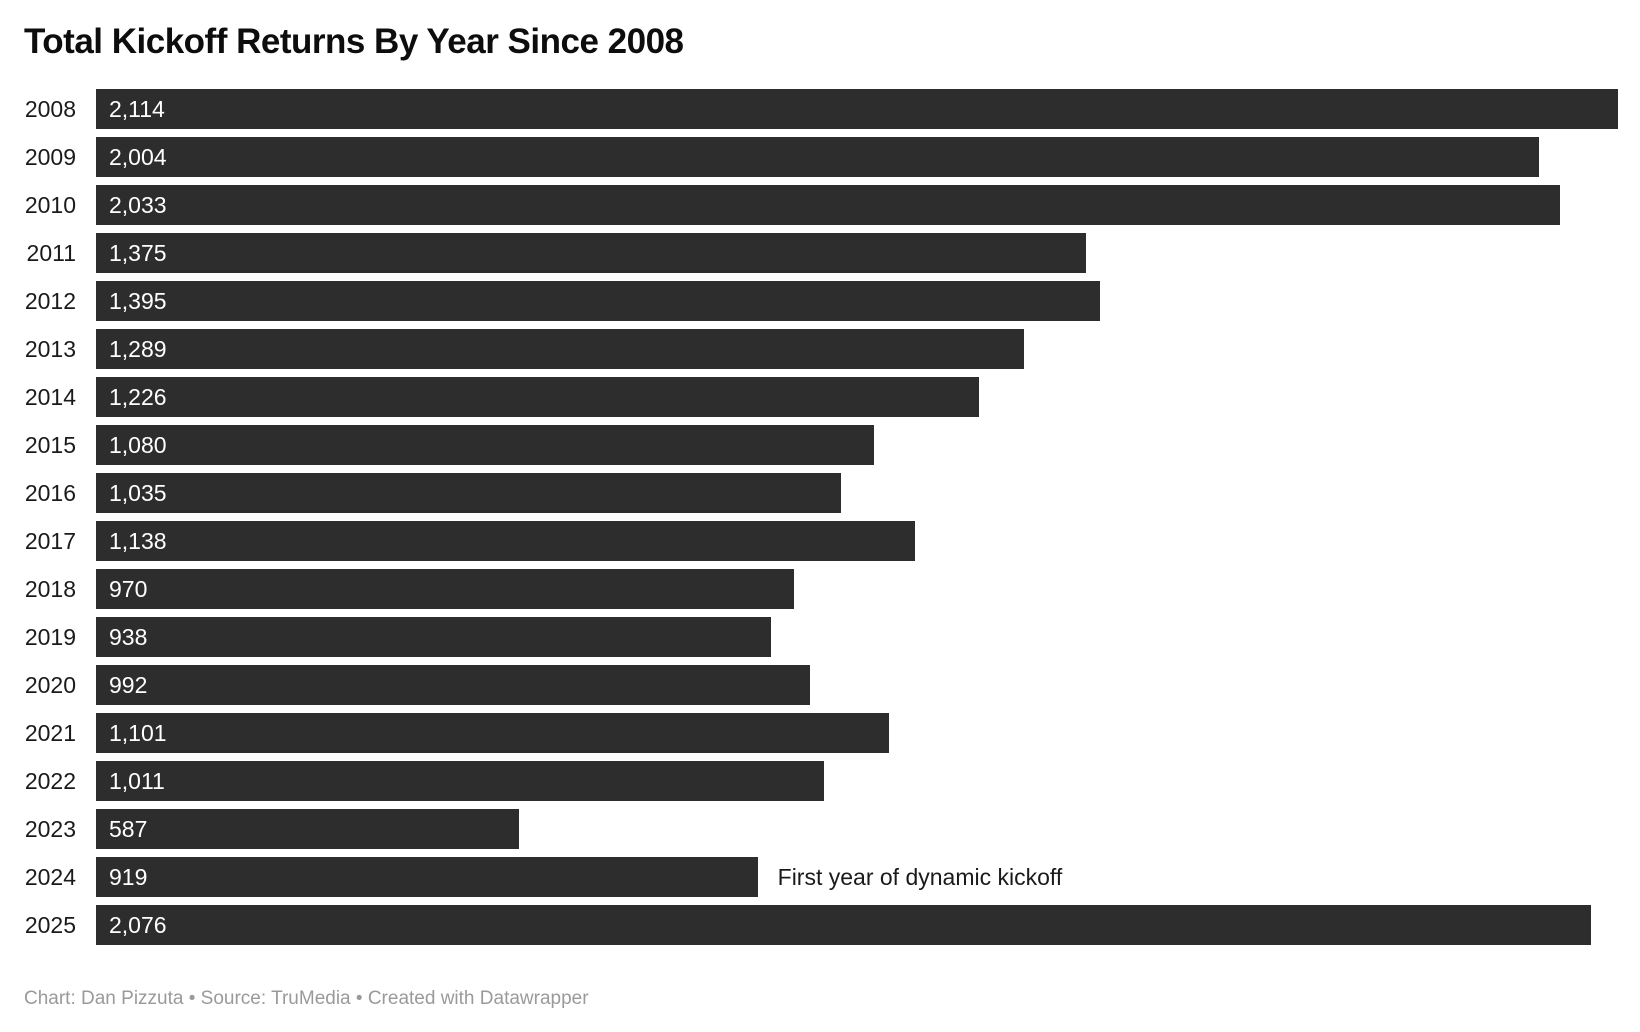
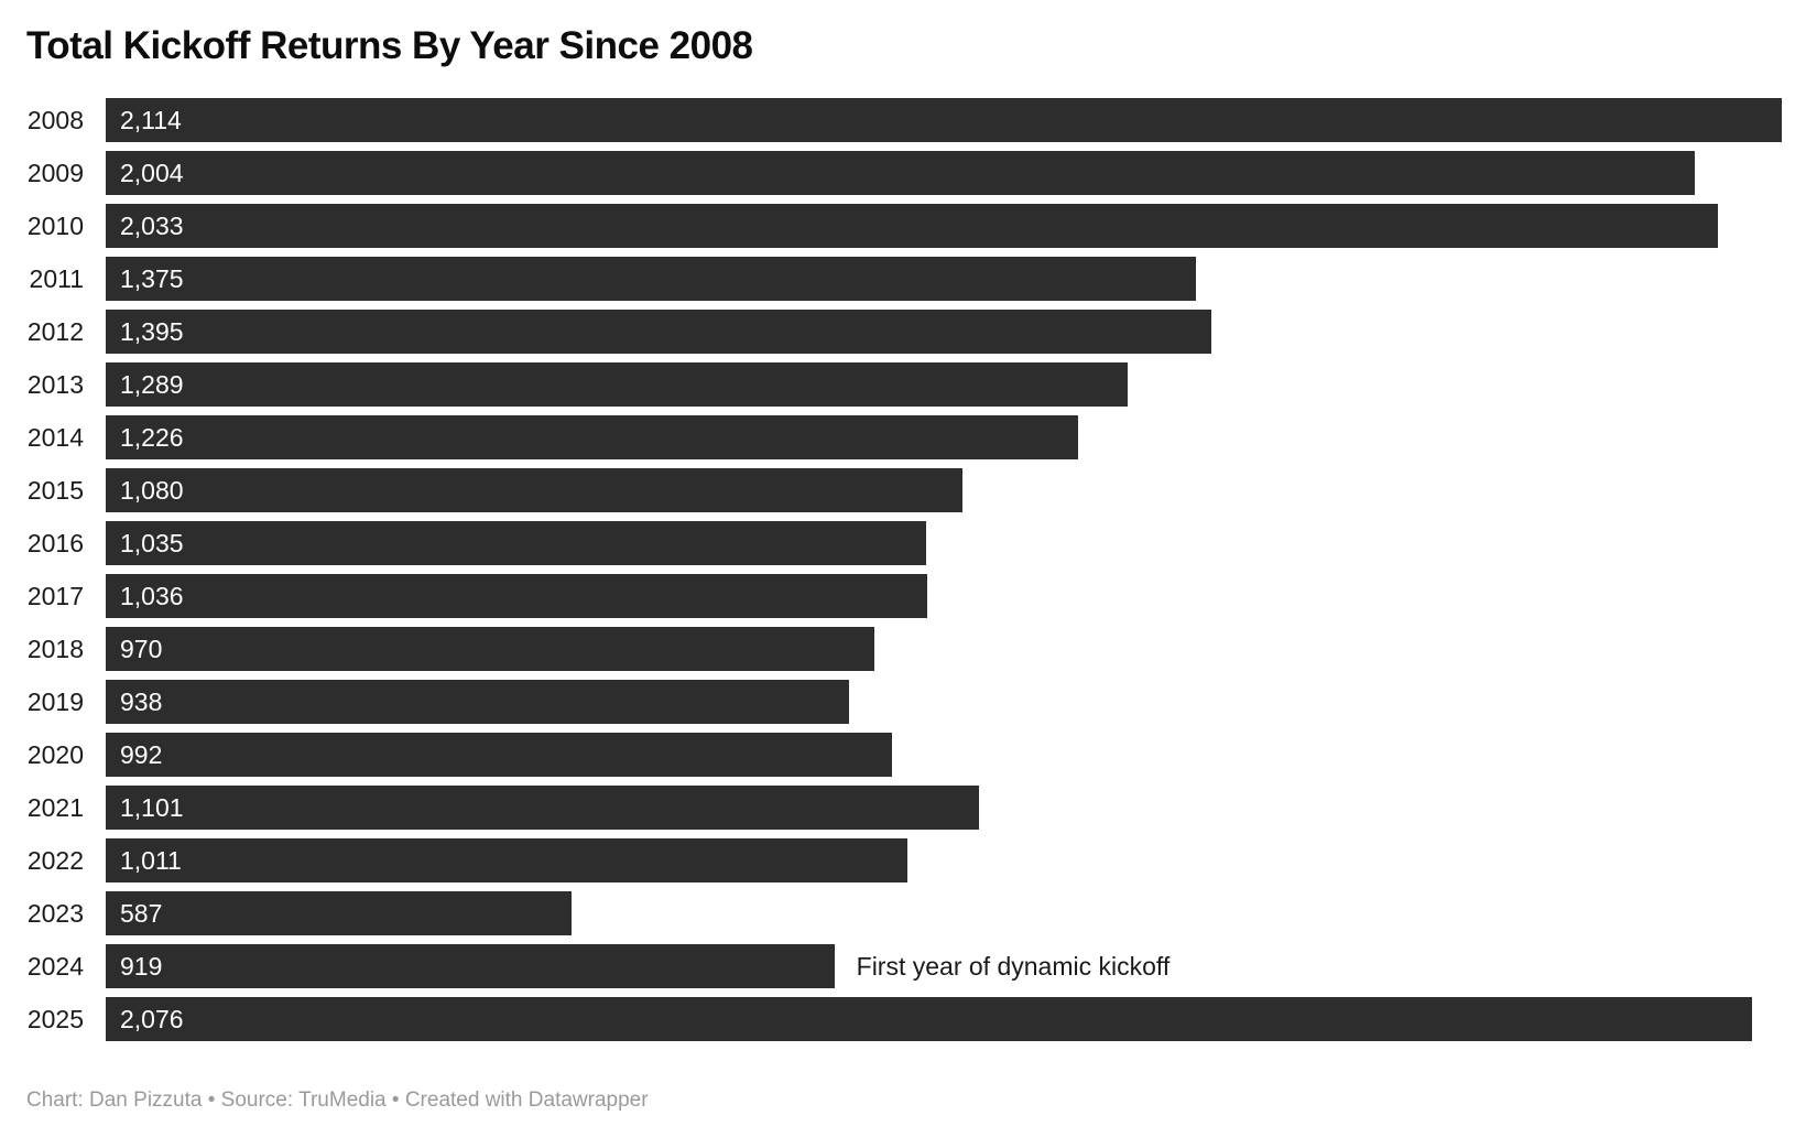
2017: 1,138 -> 1,036
